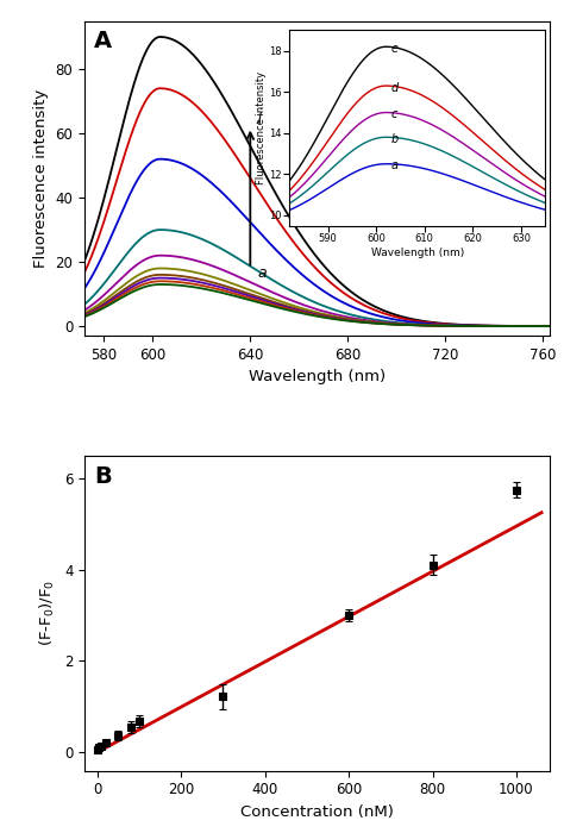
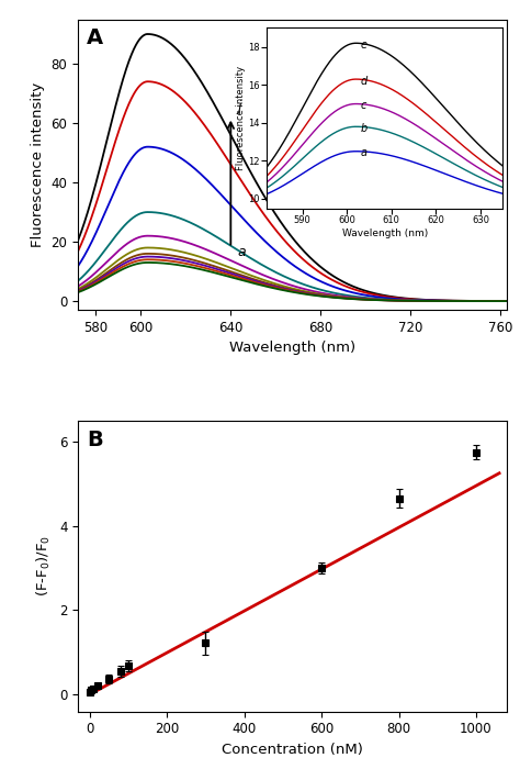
800: 4.10 -> 4.65
